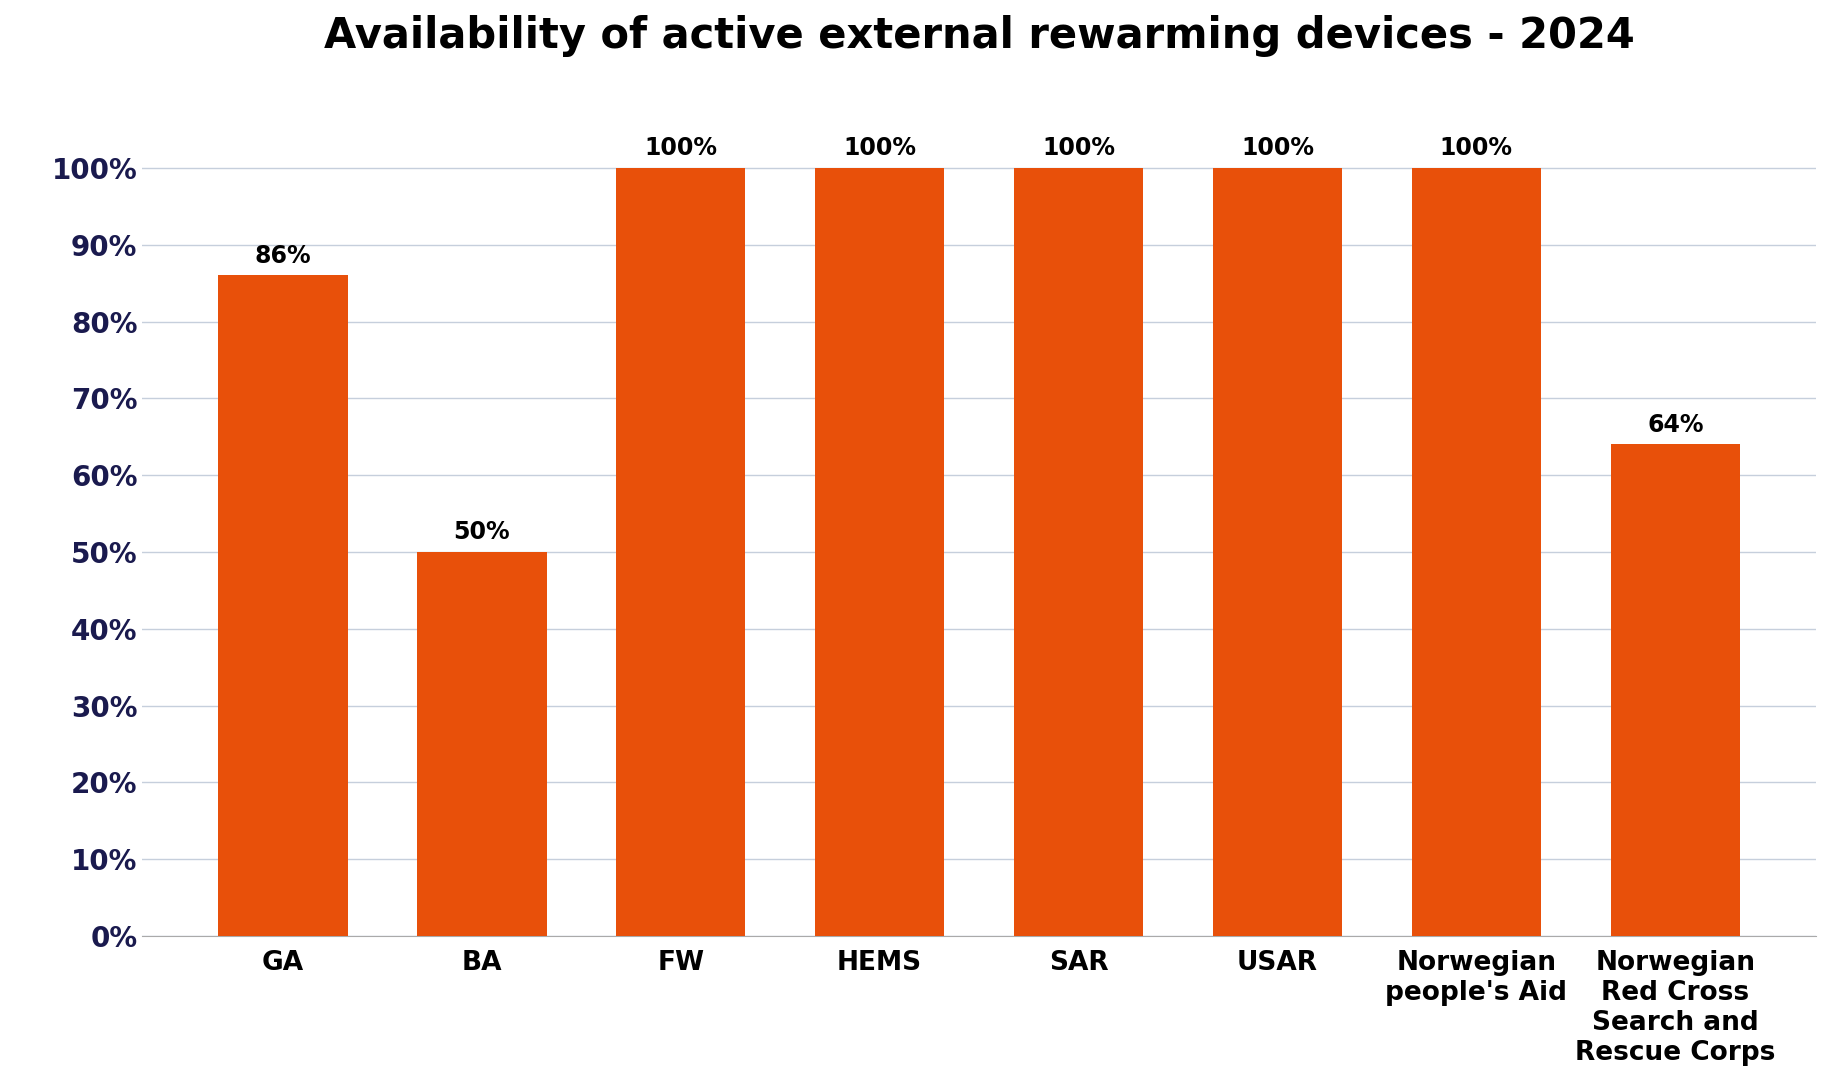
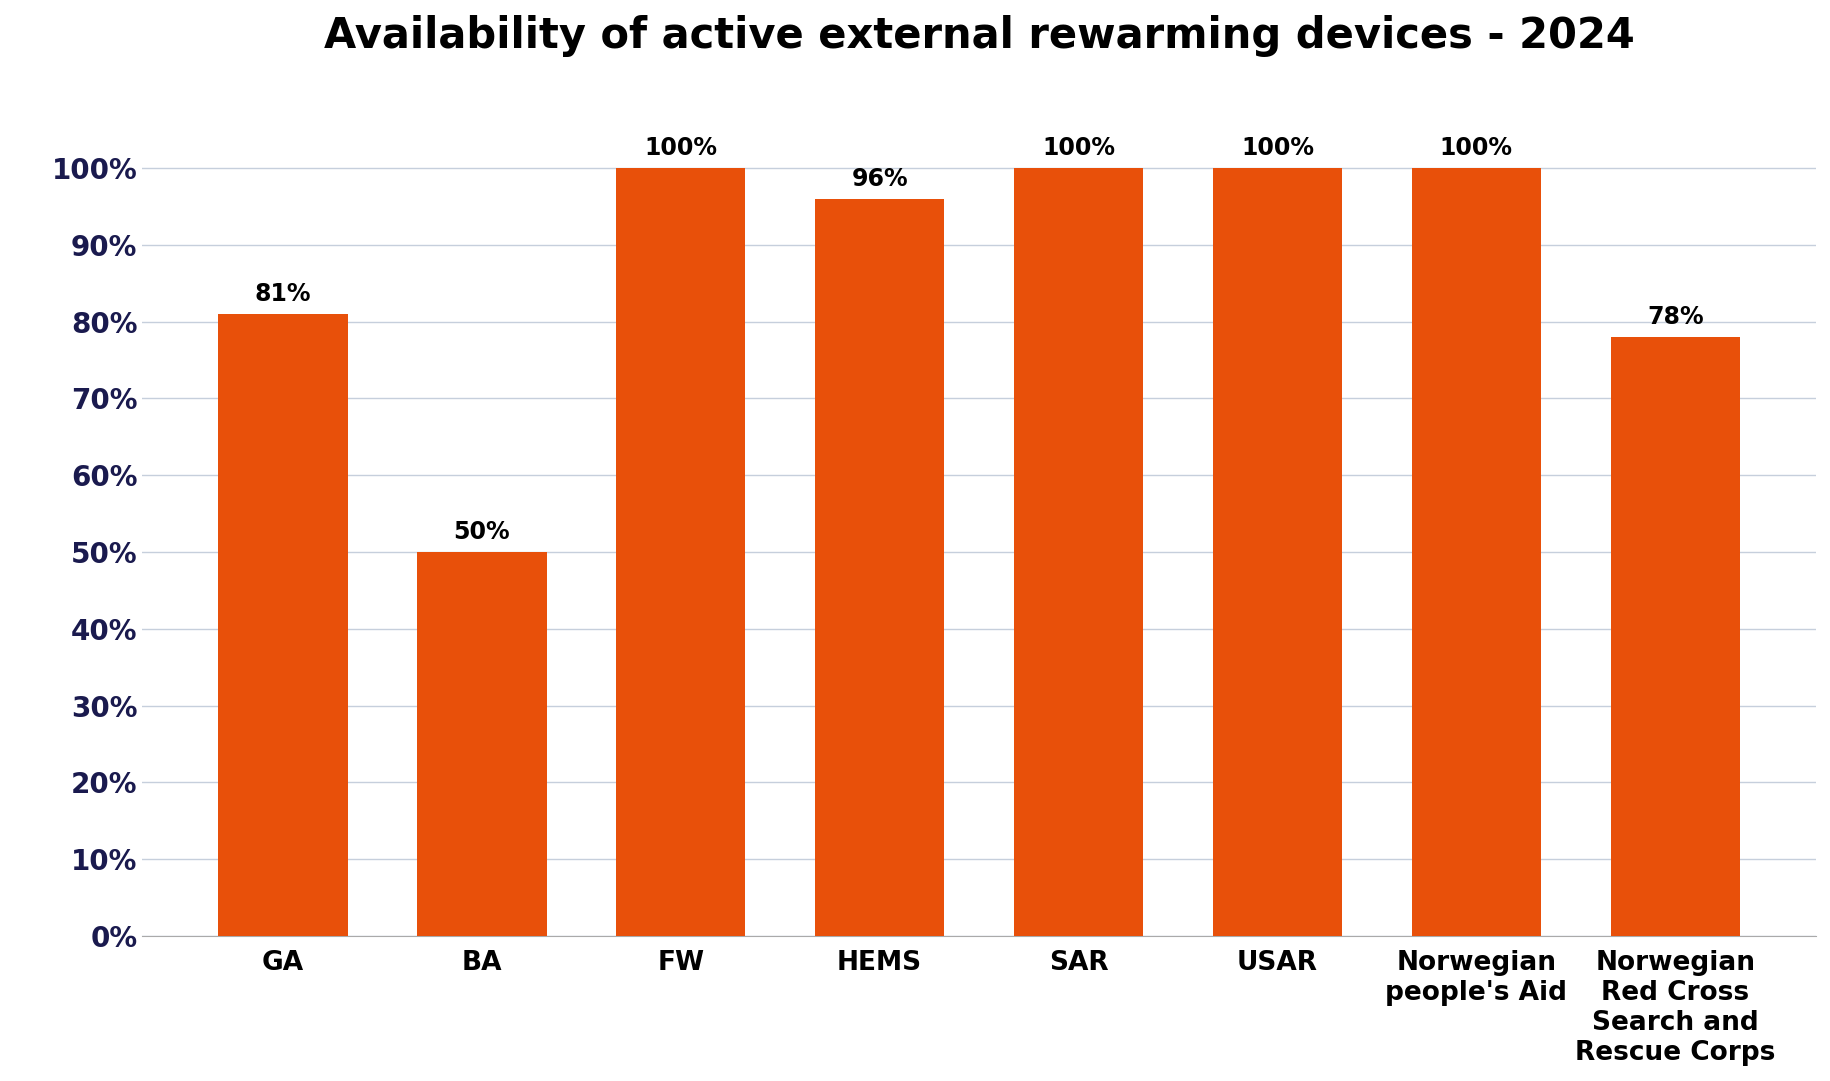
GA: 86% -> 81%
HEMS: 100% -> 96%
Norwegian Red Cross Search and Rescue Corps: 64% -> 78%
